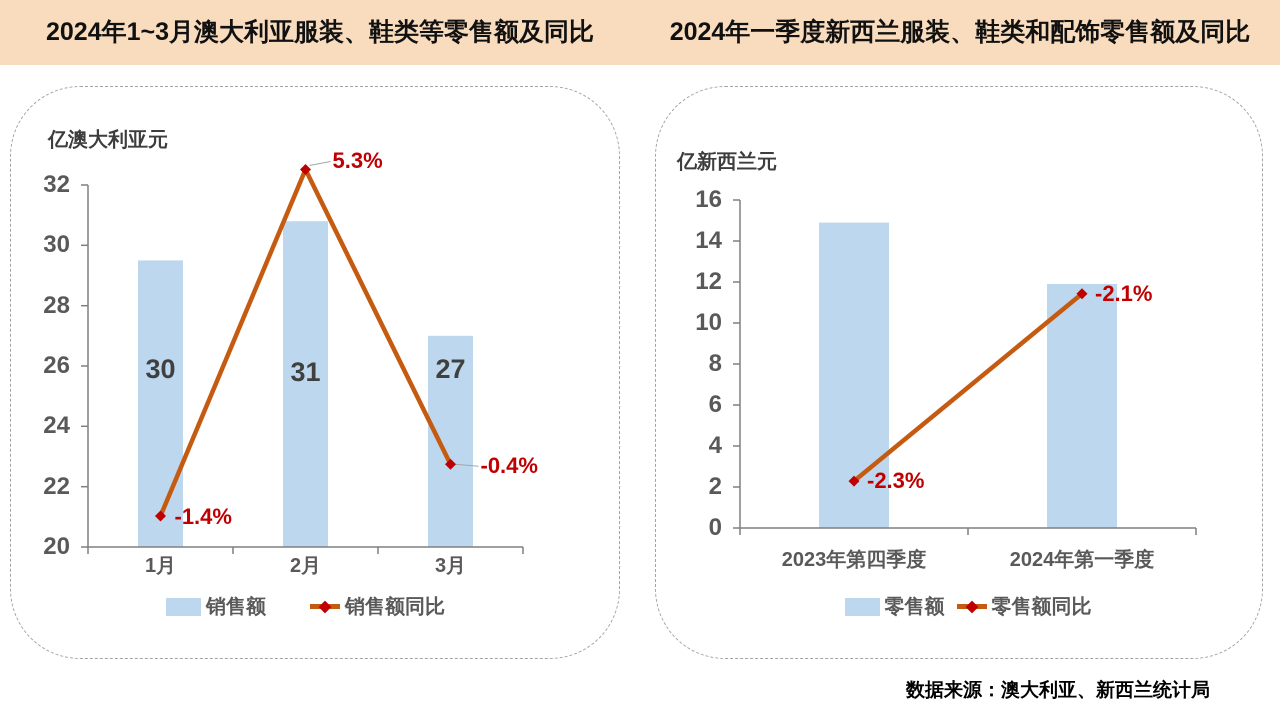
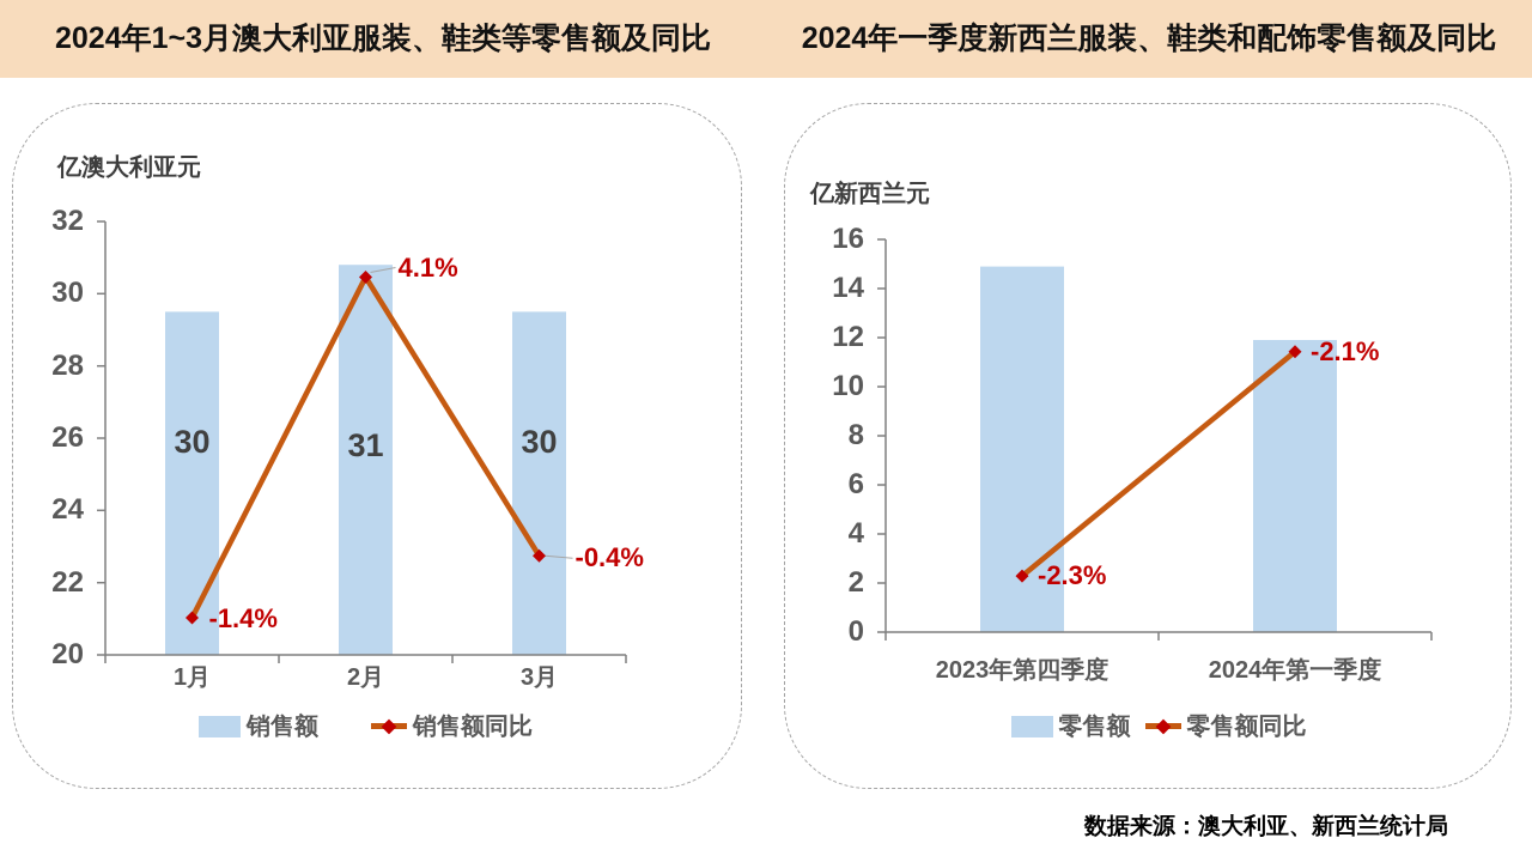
2024年1~3月澳大利亚服装、鞋类等零售额及同比/销售额同比/2月: 5.3% -> 4.1%
2024年1~3月澳大利亚服装、鞋类等零售额及同比/销售额/3月: 27 -> 30
